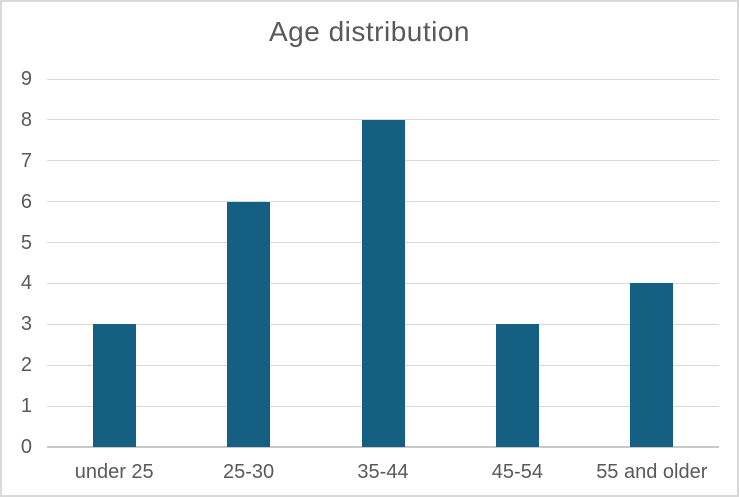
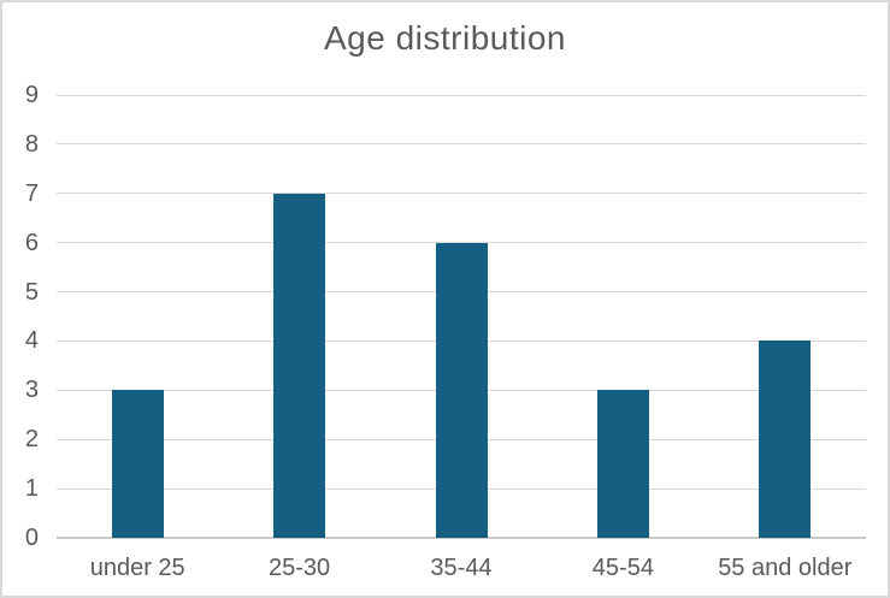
25-30: 6 -> 7
35-44: 8 -> 6
